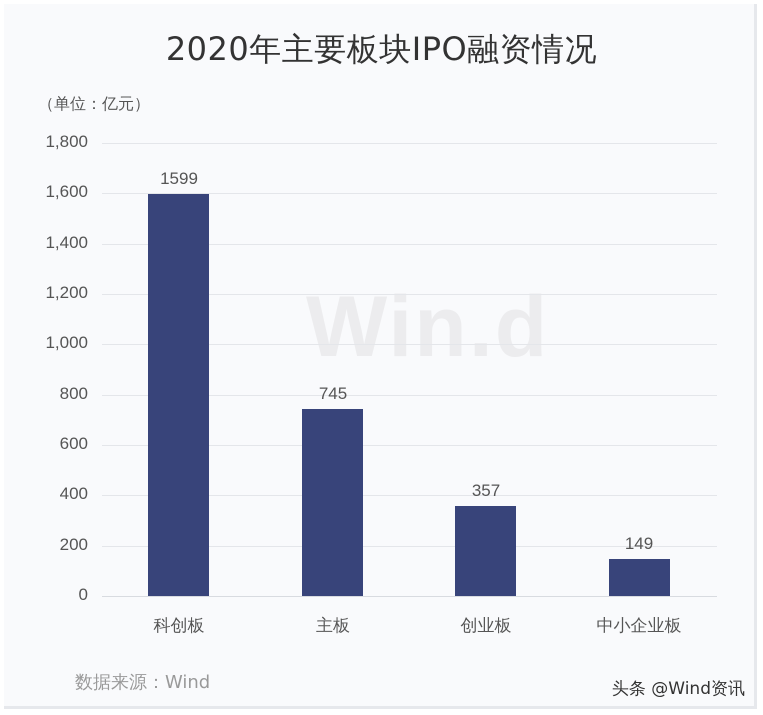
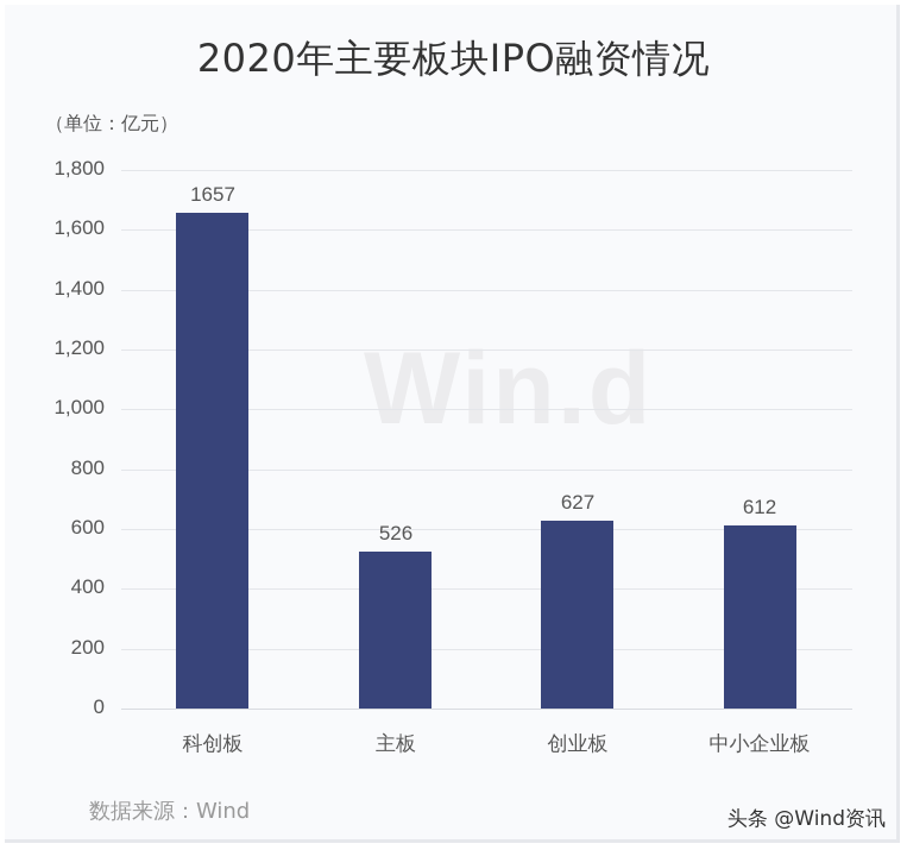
科创板: 1599 -> 1657
主板: 745 -> 526
创业板: 357 -> 627
中小企业板: 149 -> 612
